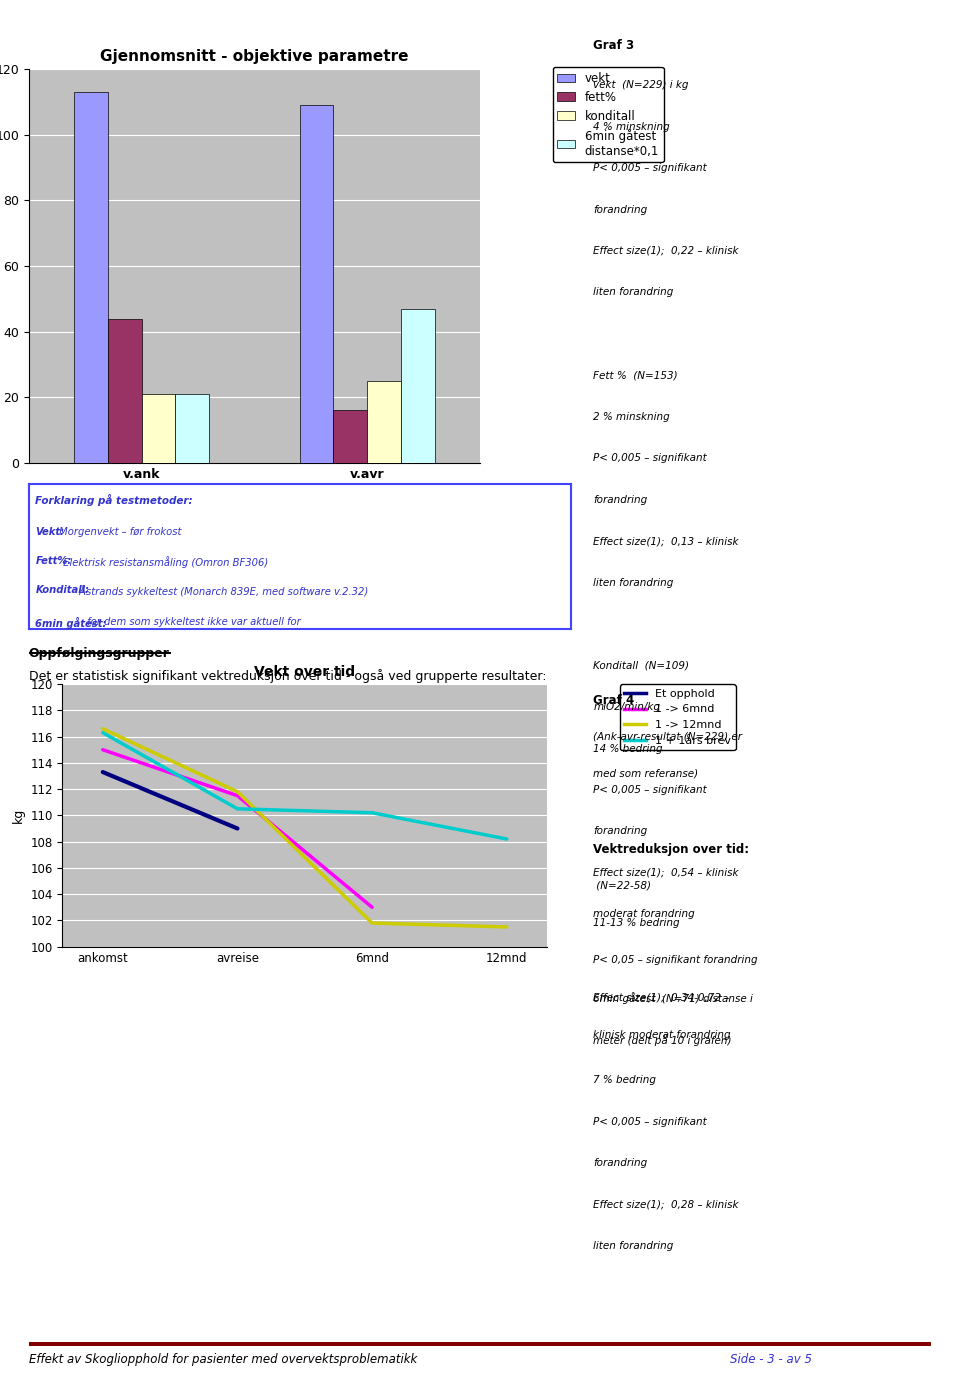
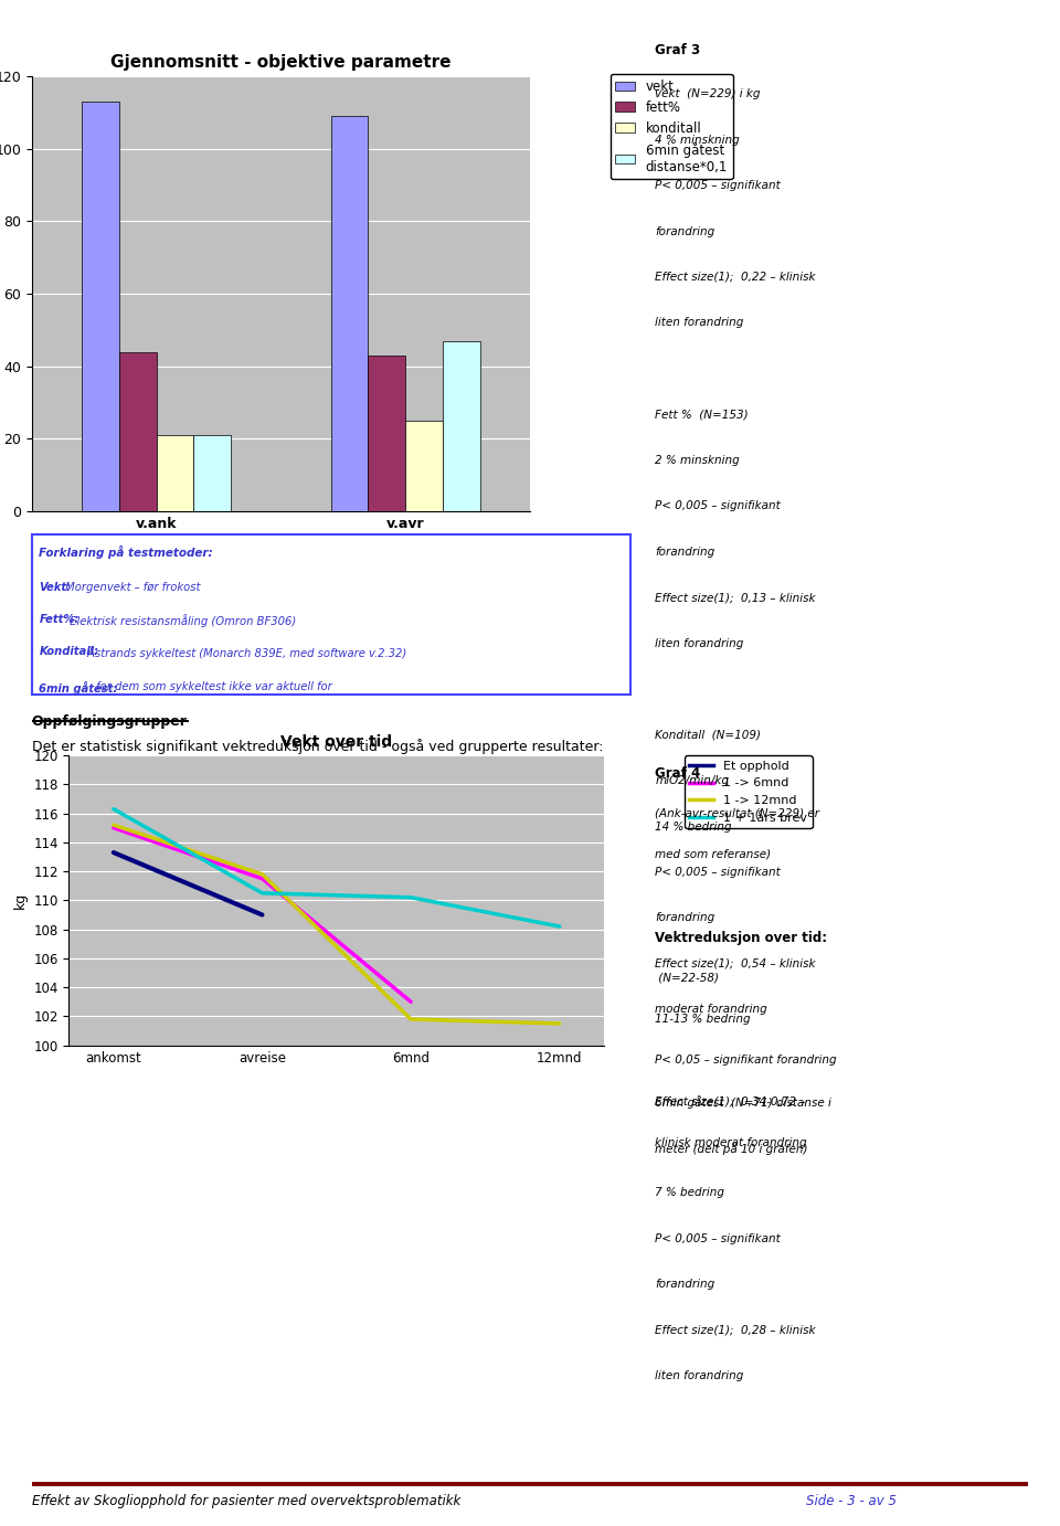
Gjennomsnitt - objektive parametre/fett%/v.avr: 16 -> 43
1 -> 12mnd/ankomst: 116.6 -> 115.2
